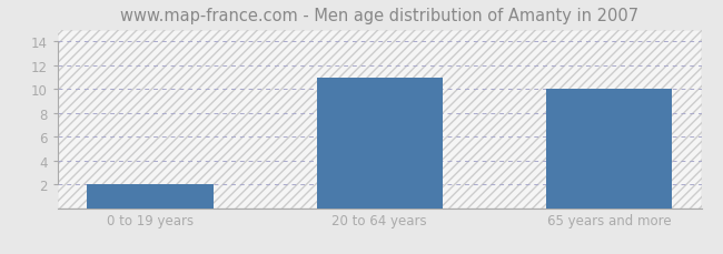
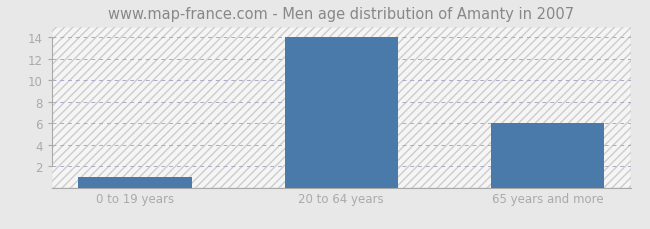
0 to 19 years: 2 -> 1
20 to 64 years: 11 -> 14
65 years and more: 10 -> 6
